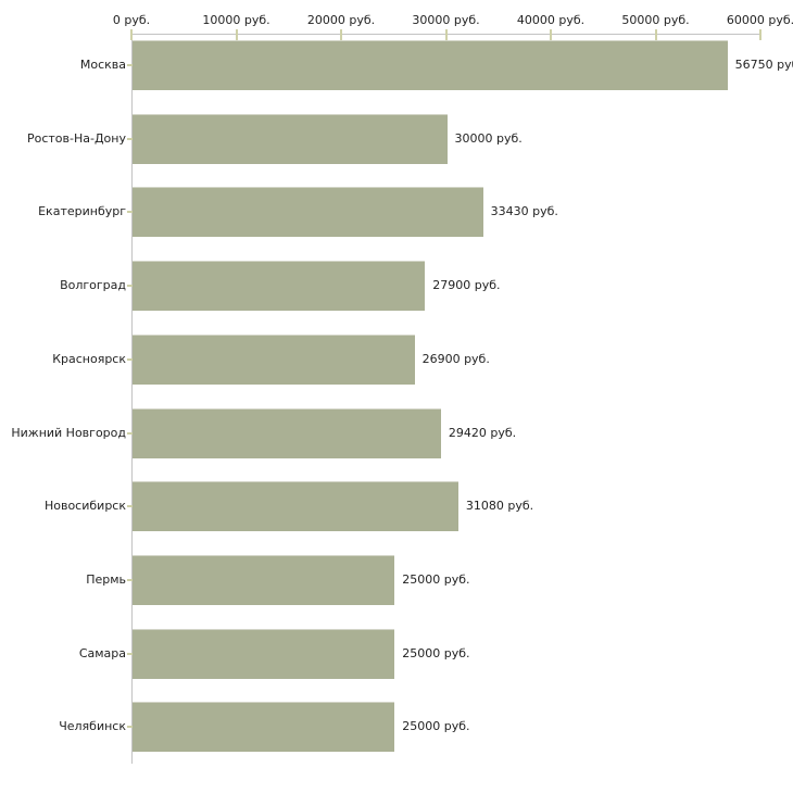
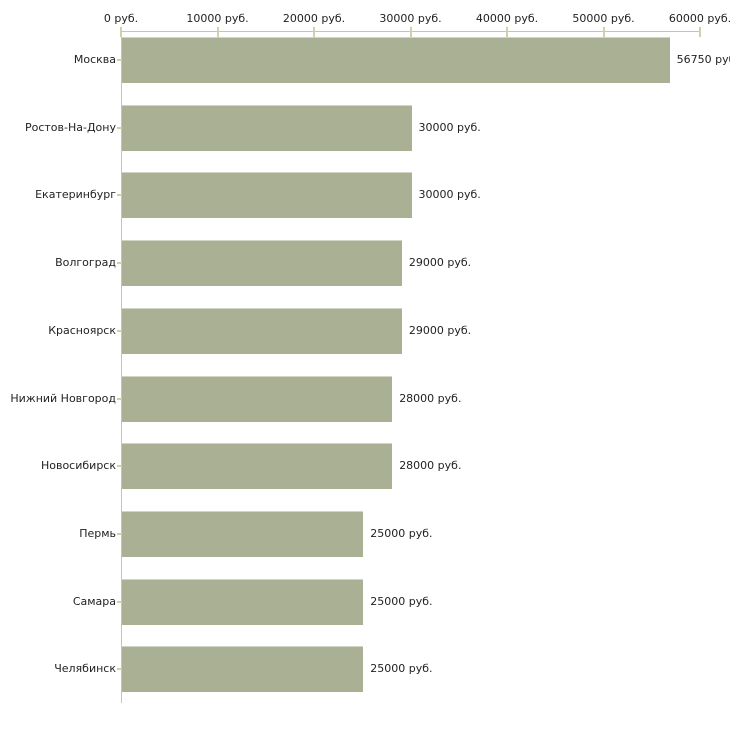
Екатеринбург: 33430 -> 30000
Волгоград: 27900 -> 29000
Красноярск: 26900 -> 29000
Нижний Новгород: 29420 -> 28000
Новосибирск: 31080 -> 28000
